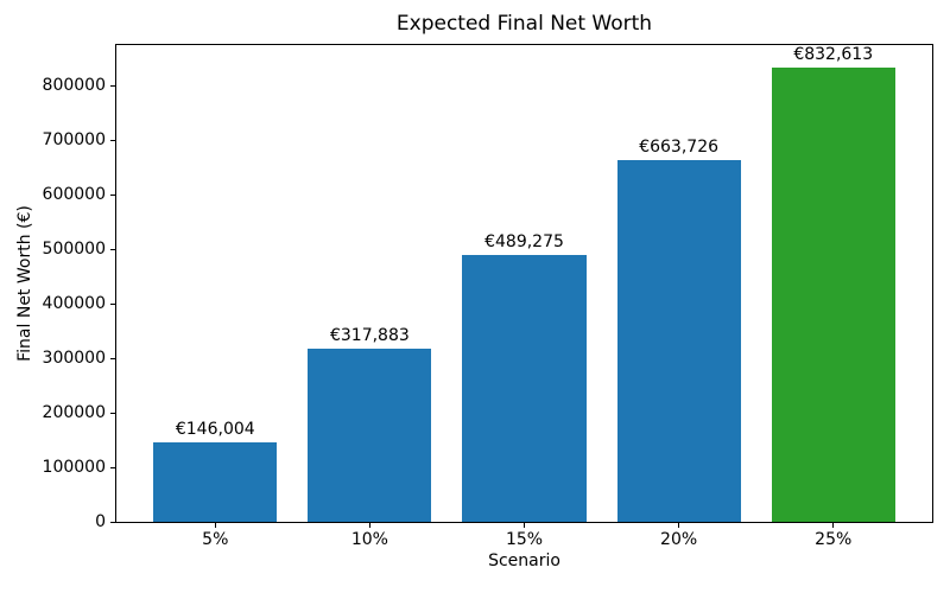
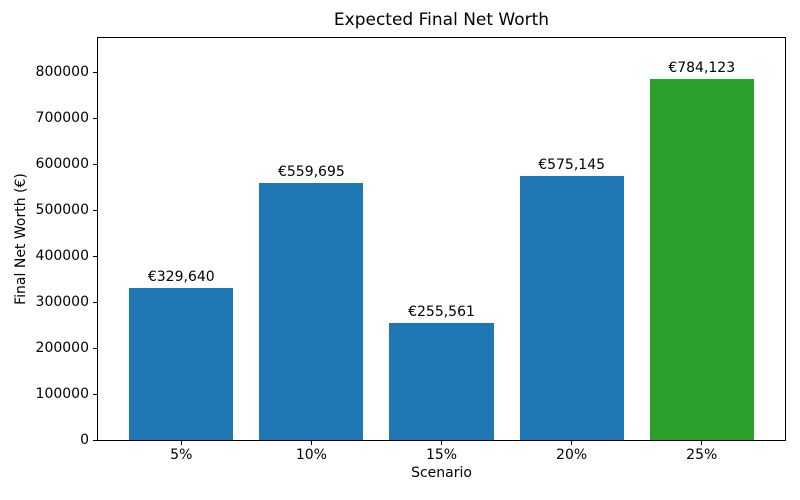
5%: €146,004 -> €329,640
10%: €317,883 -> €559,695
15%: €489,275 -> €255,561
20%: €663,726 -> €575,145
25%: €832,613 -> €784,123
